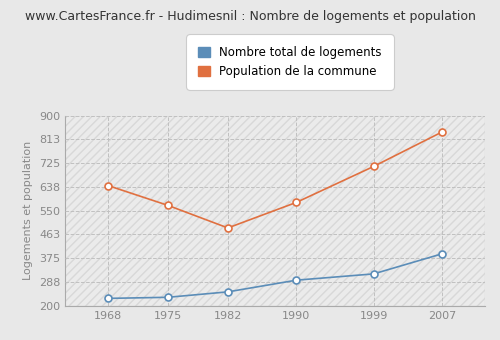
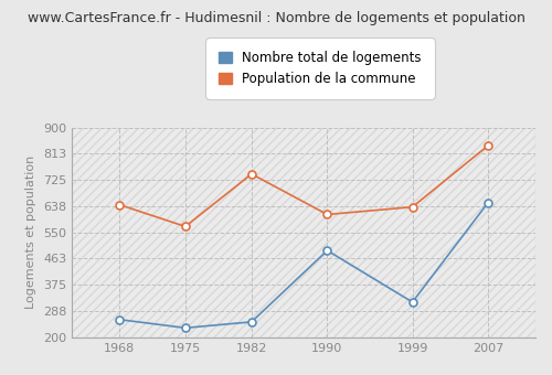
Nombre total de logements/1968: 228 -> 260
Population de la commune/1982: 487 -> 745
Nombre total de logements/1990: 295 -> 490
Population de la commune/1990: 581 -> 610
Population de la commune/1999: 713 -> 635
Nombre total de logements/2007: 392 -> 650
